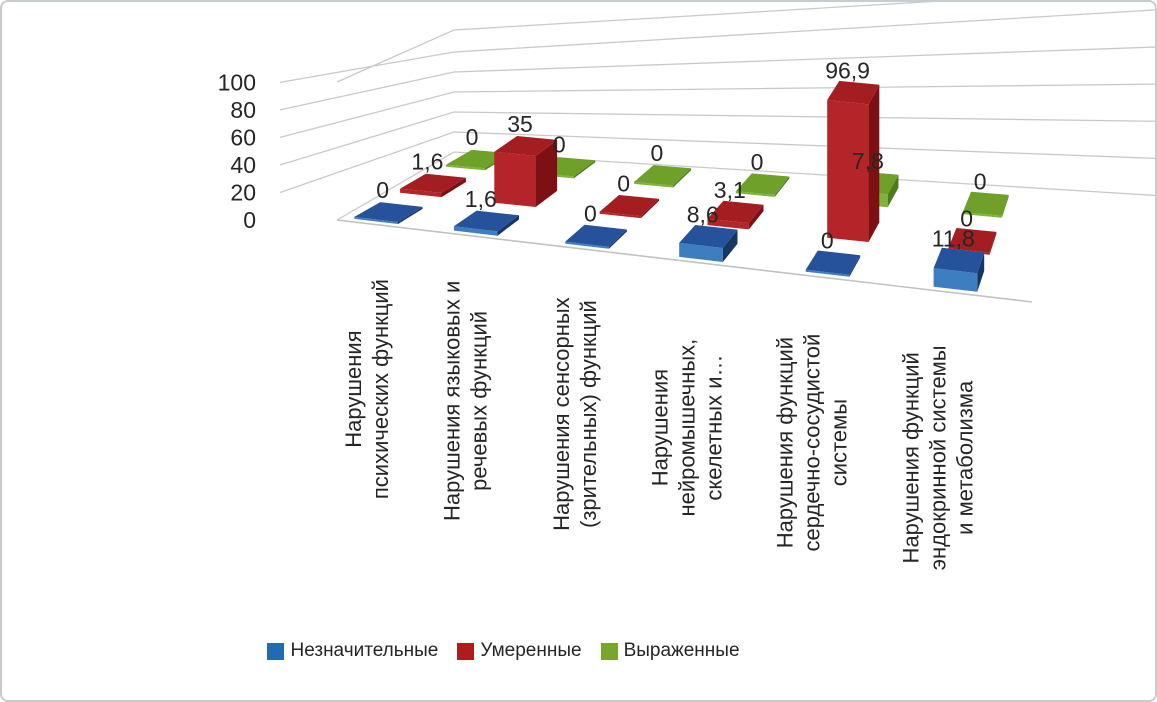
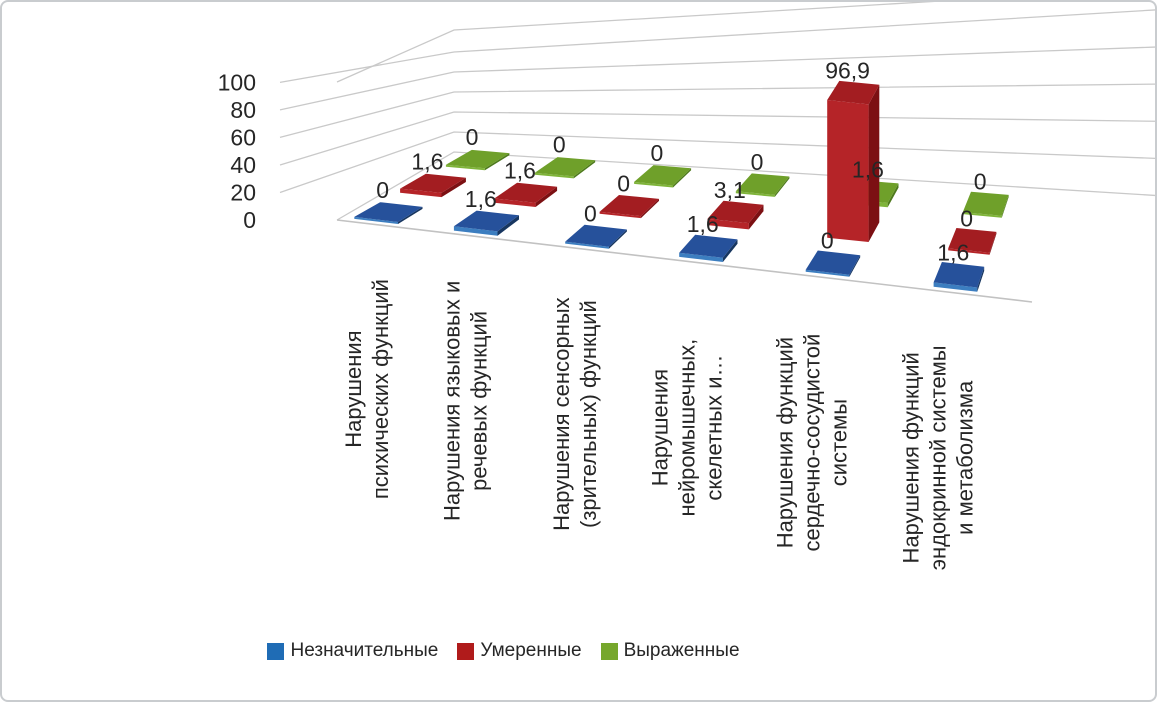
Умеренные/Нарушения языковых и речевых функций: 35 -> 1,6
Незначительные/Нарушения нейромышечных, скелетных и…: 8,6 -> 1,6
Выраженные/Нарушения функций сердечно-сосудистой системы: 7,8 -> 1,6
Незначительные/Нарушения функций эндокринной системы и метаболизма: 11,8 -> 1,6
